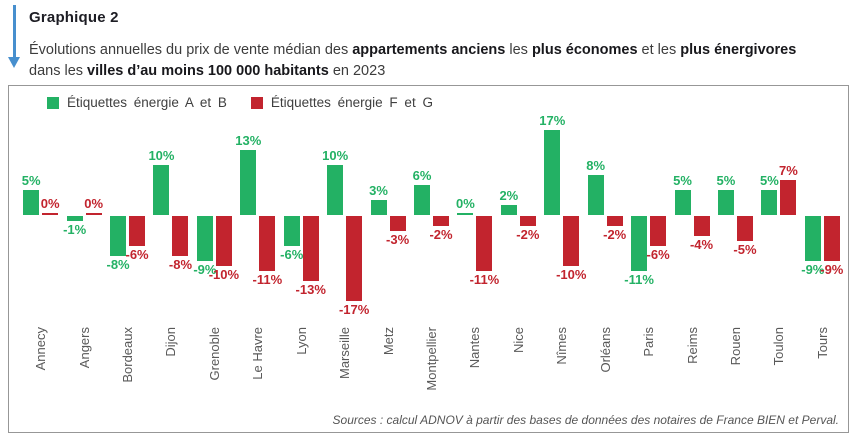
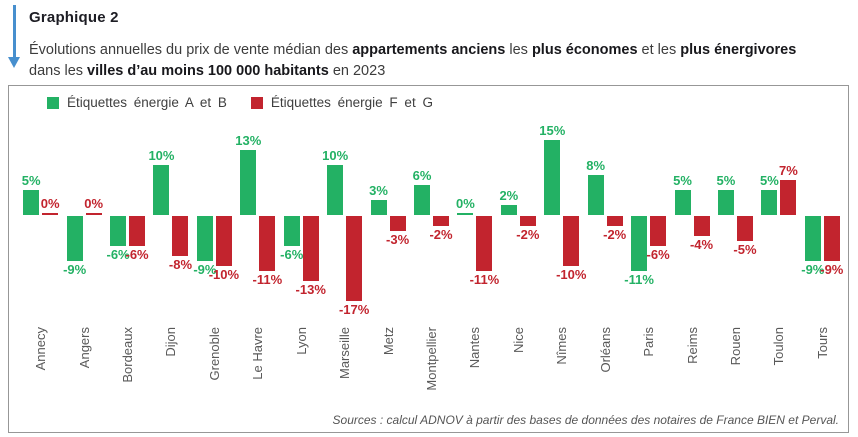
Étiquettes énergie A et B/Angers: -1% -> -9%
Étiquettes énergie A et B/Bordeaux: -8% -> -6%
Étiquettes énergie A et B/Nîmes: 17% -> 15%
